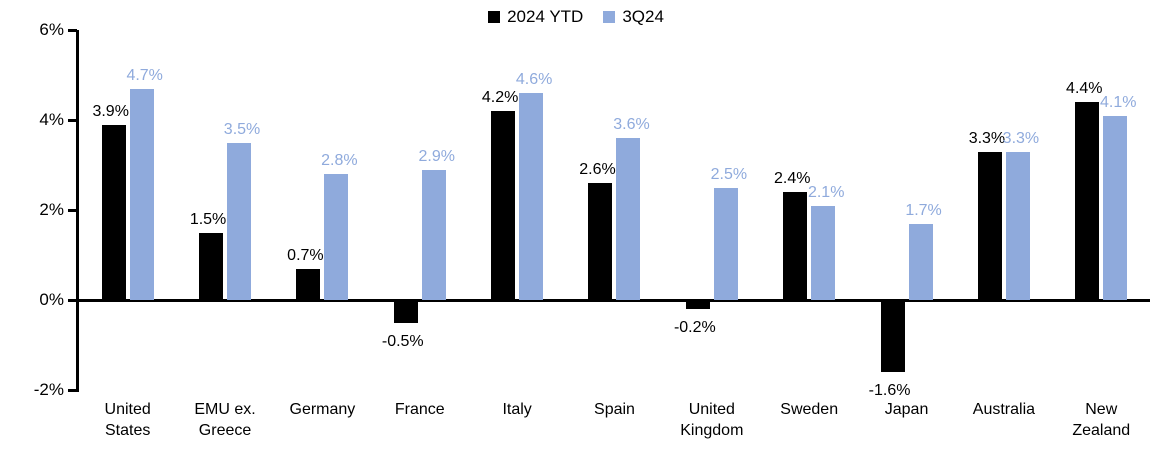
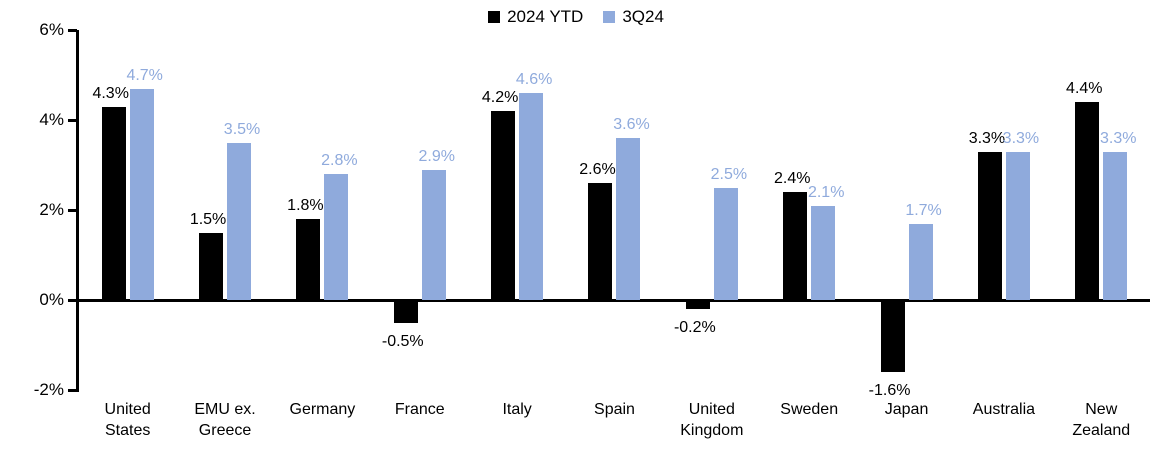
2024 YTD/United States: 3.9% -> 4.3%
2024 YTD/Germany: 0.7% -> 1.8%
3Q24/New Zealand: 4.1% -> 3.3%
